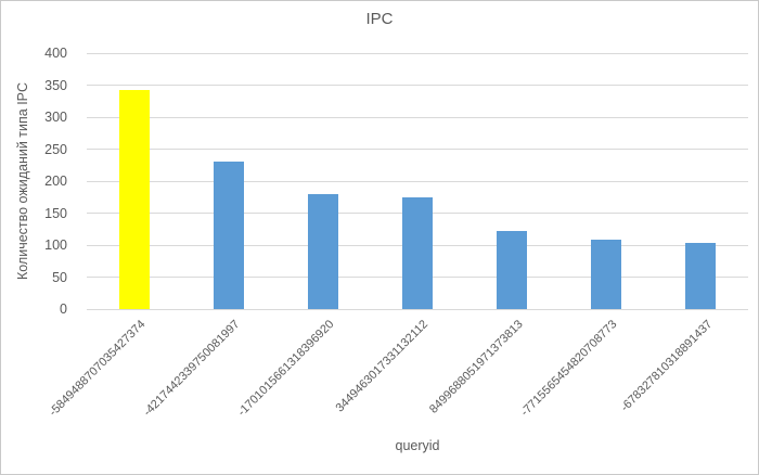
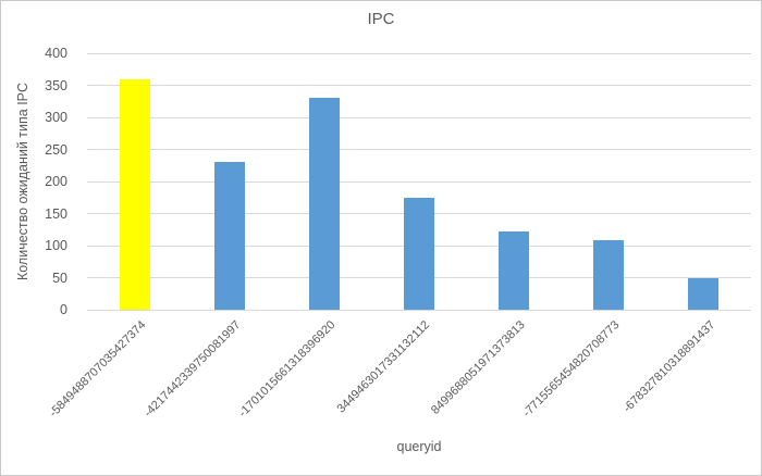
-5849488707035427374: 340 -> 360
-1701015661318396920: 180 -> 330
-678327810318891437: 100 -> 50
